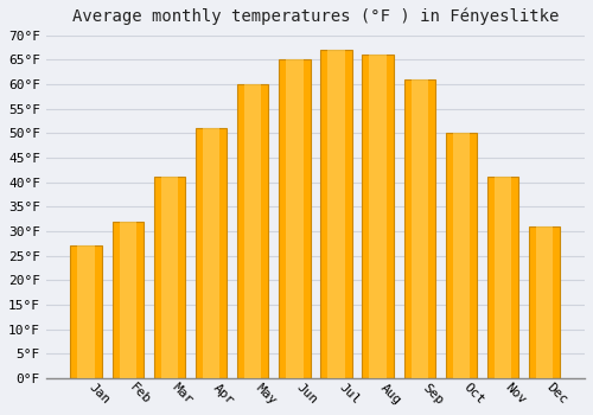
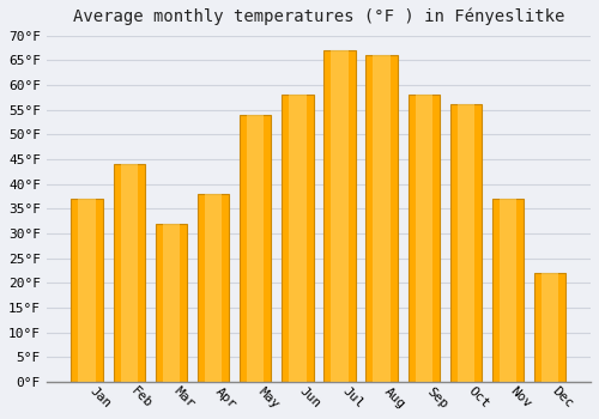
Jan: 27°F -> 37°F
Feb: 32°F -> 44°F
Mar: 41°F -> 32°F
Apr: 51°F -> 38°F
May: 60°F -> 54°F
Jun: 65°F -> 58°F
Sep: 61°F -> 58°F
Oct: 50°F -> 56°F
Nov: 41°F -> 37°F
Dec: 31°F -> 22°F
